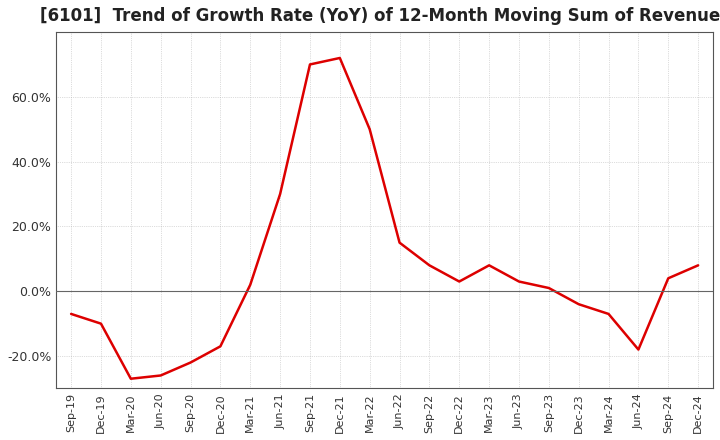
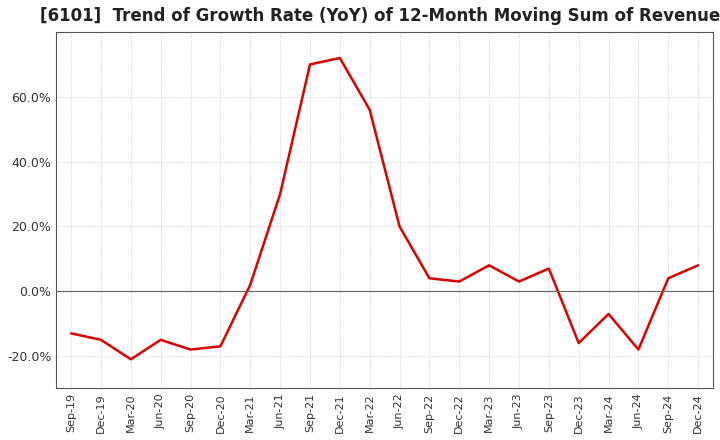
Sep-19: -7% -> -13%
Dec-19: -10% -> -15%
Mar-20: -27% -> -21%
Jun-20: -26% -> -15%
Sep-20: -22% -> -18%
Mar-22: 50% -> 56%
Jun-22: 15% -> 20%
Sep-22: 8% -> 4%
Sep-23: 1% -> 7%
Dec-23: -4% -> -16%
